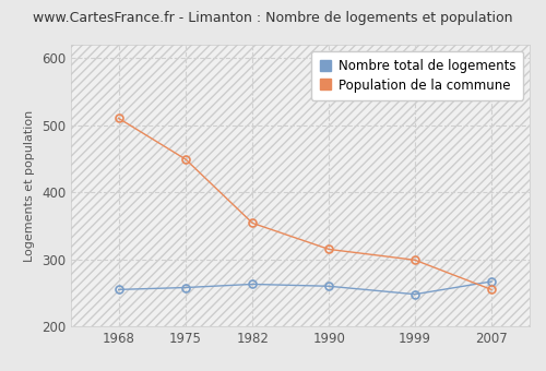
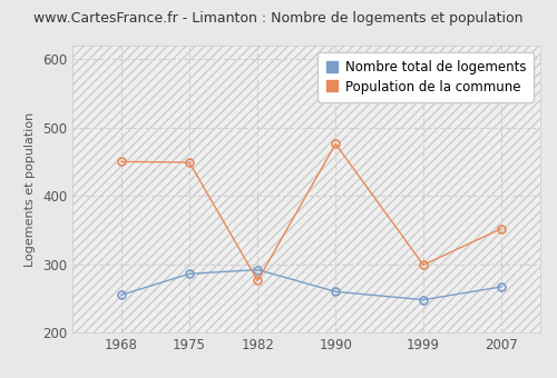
Population de la commune/1968: 510 -> 450
Nombre total de logements/1975: 258 -> 286
Nombre total de logements/1982: 263 -> 292
Population de la commune/1982: 354 -> 276
Population de la commune/1990: 315 -> 476
Population de la commune/2007: 255 -> 352
